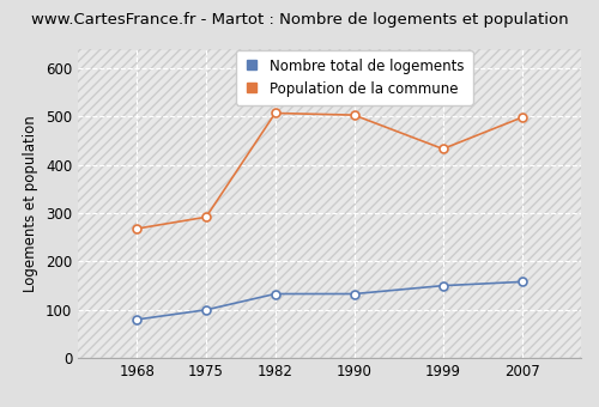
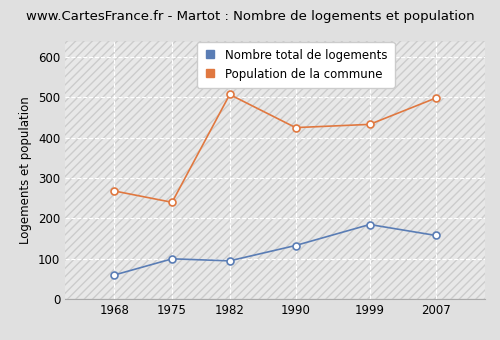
Nombre total de logements/1968: 80 -> 60
Population de la commune/1975: 292 -> 240
Nombre total de logements/1982: 133 -> 95
Population de la commune/1990: 503 -> 425
Nombre total de logements/1999: 150 -> 185
